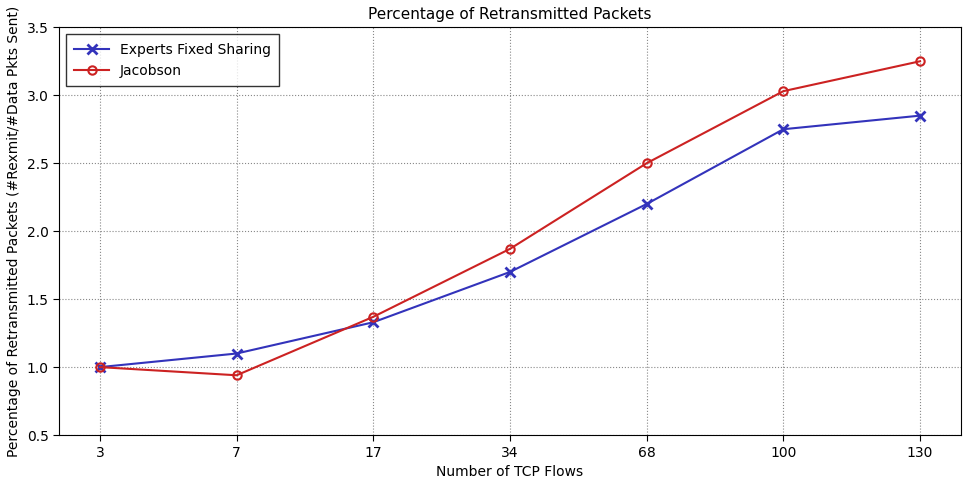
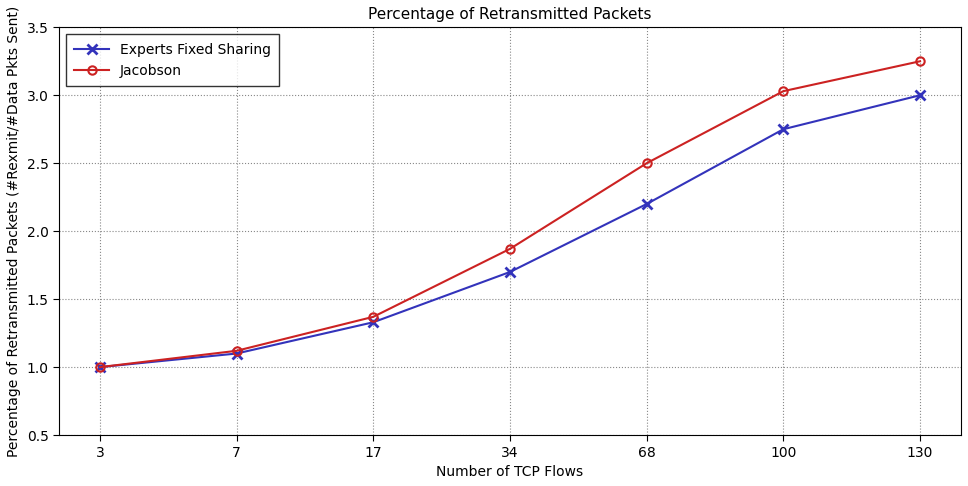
Jacobson/7: 0.94 -> 1.12
Experts Fixed Sharing/130: 2.85 -> 3.00
